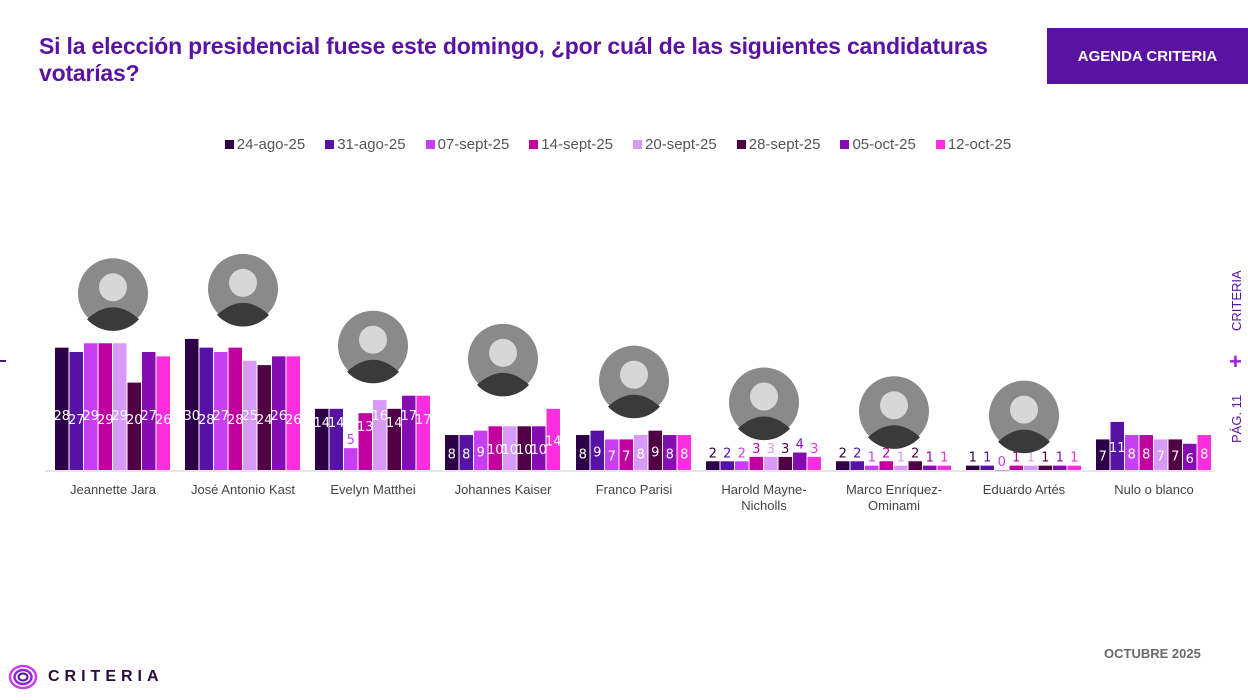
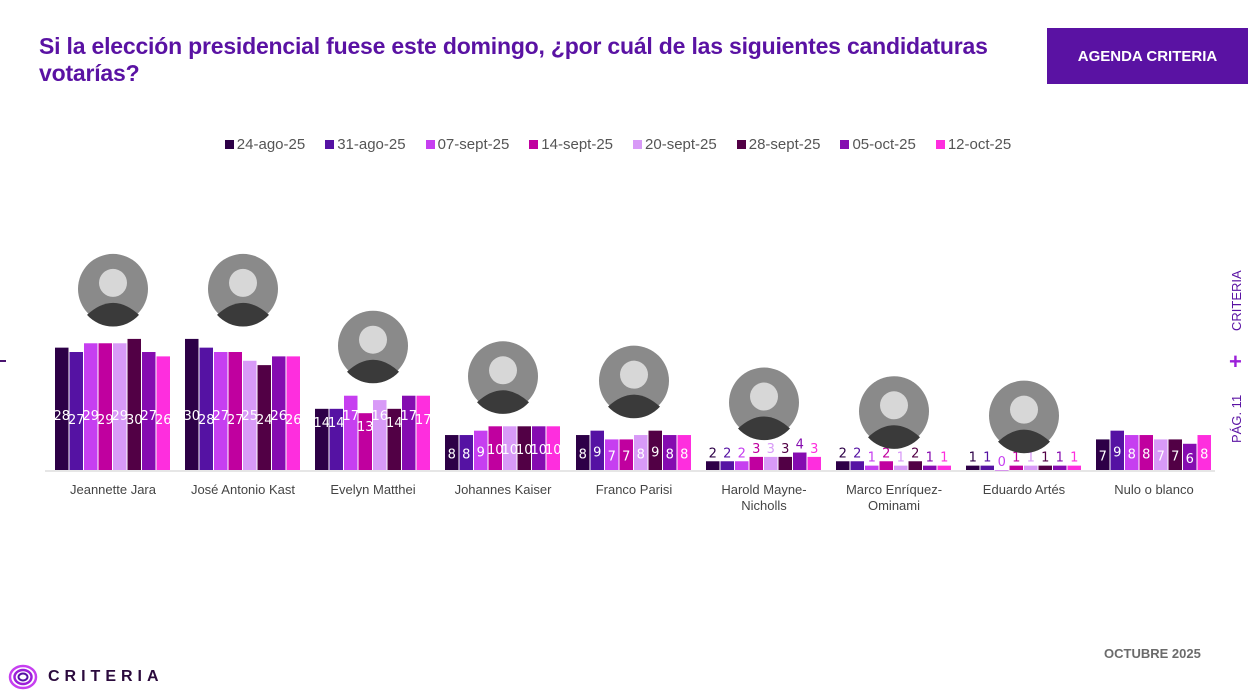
28-sept-25/Jeannette Jara: 20 -> 30
14-sept-25/José Antonio Kast: 28 -> 27
07-sept-25/Evelyn Matthei: 5 -> 17
12-oct-25/Johannes Kaiser: 14 -> 10
31-ago-25/Nulo o blanco: 11 -> 9
